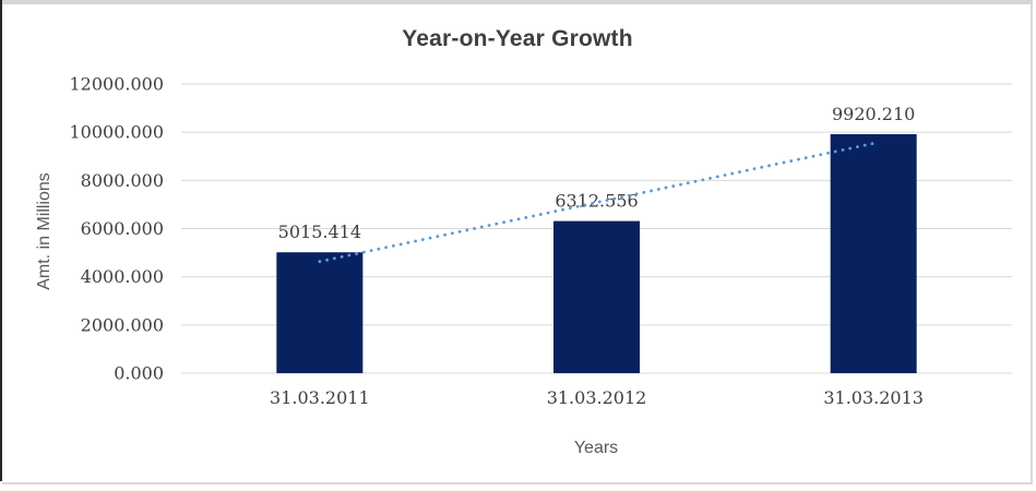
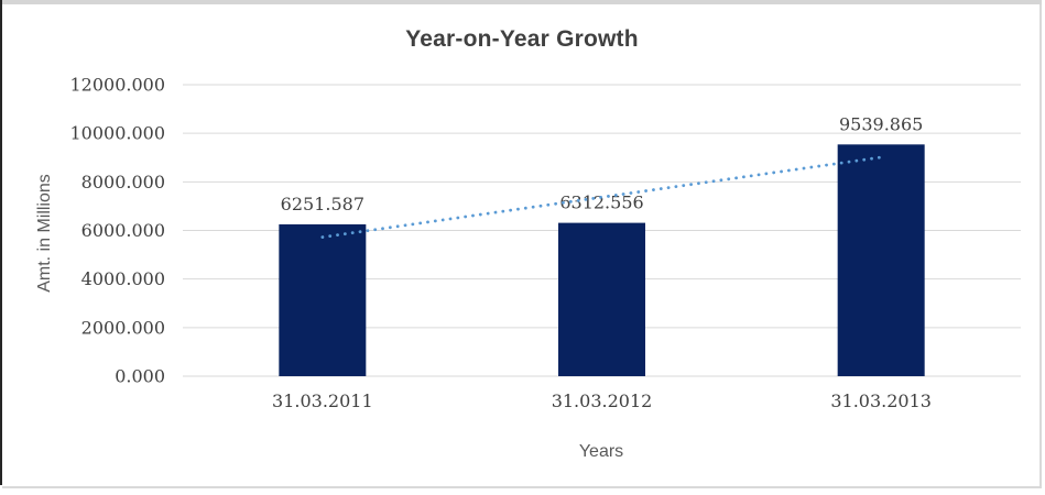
31.03.2011: 5015.414 -> 6251.587
31.03.2013: 9920.210 -> 9539.865
